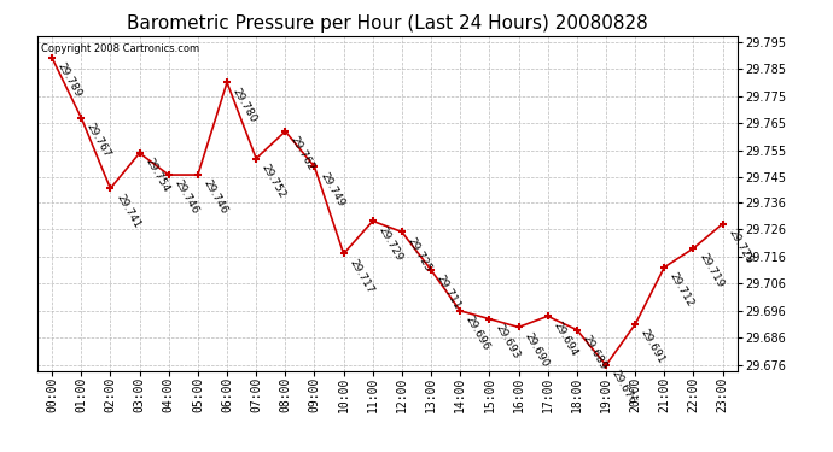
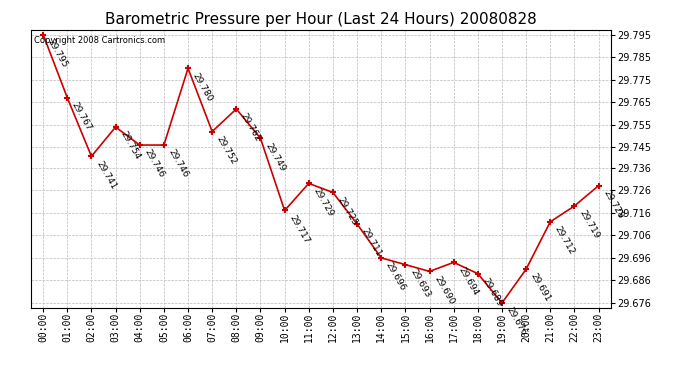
00:00: 29.789 -> 29.795
